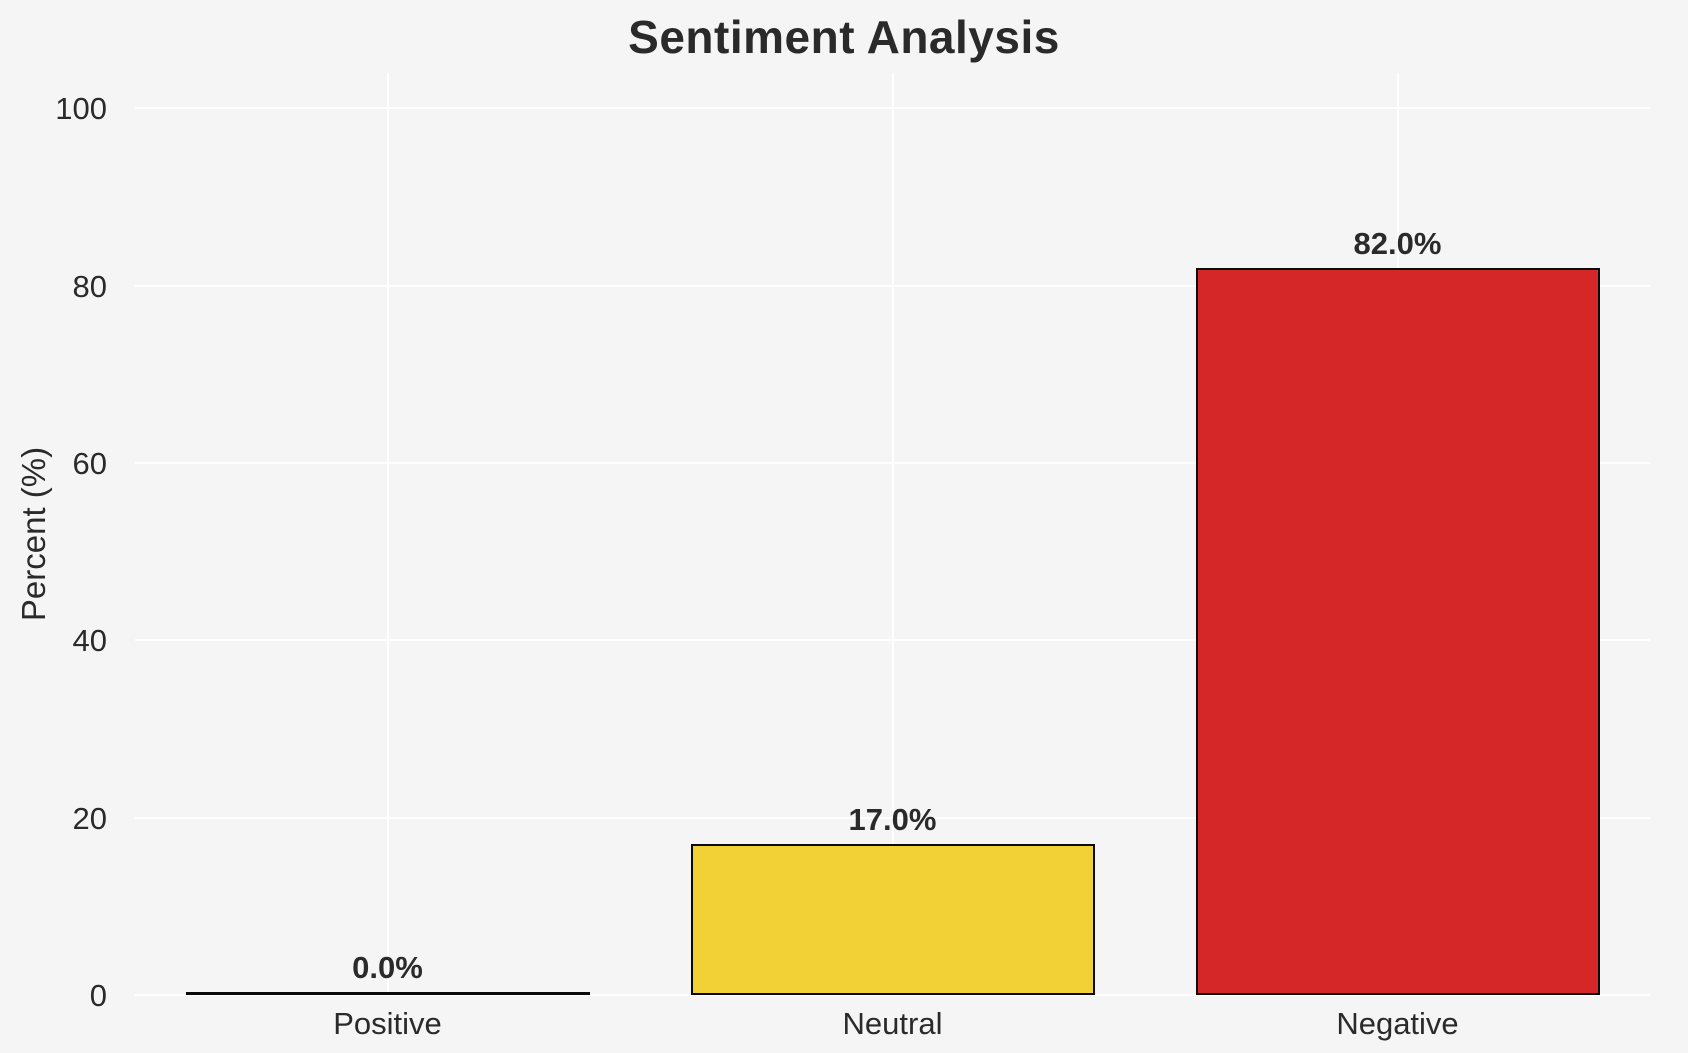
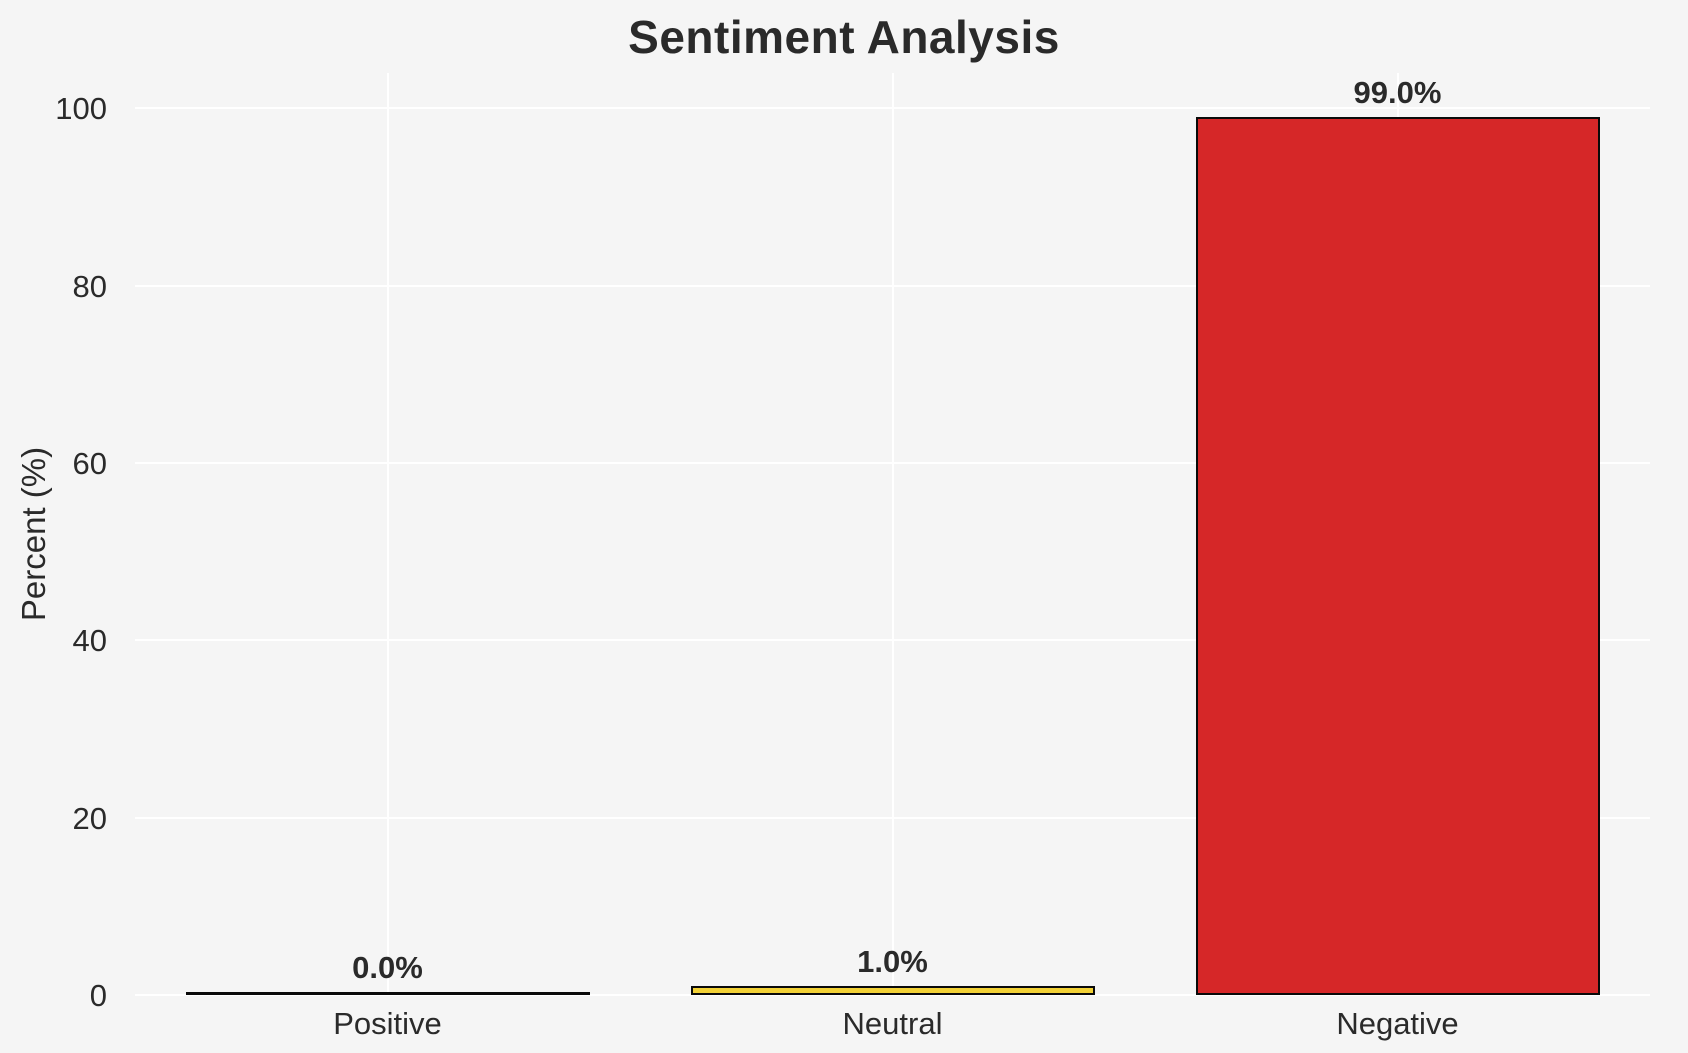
Neutral: 17.0% -> 1.0%
Negative: 82.0% -> 99.0%
